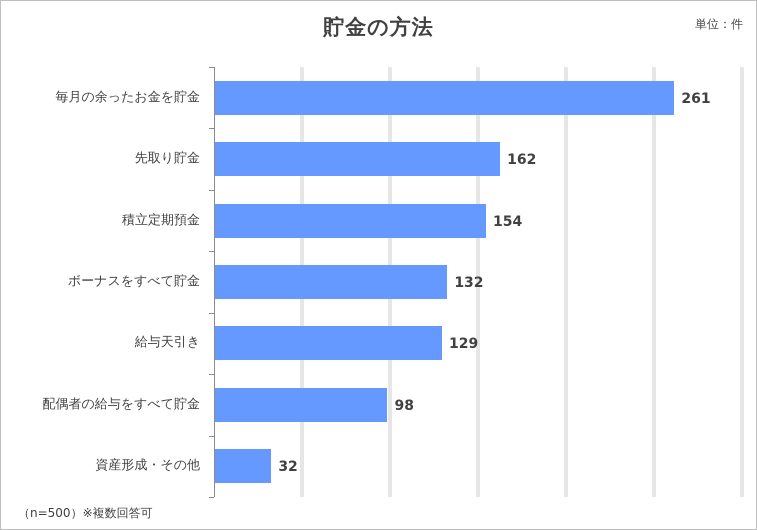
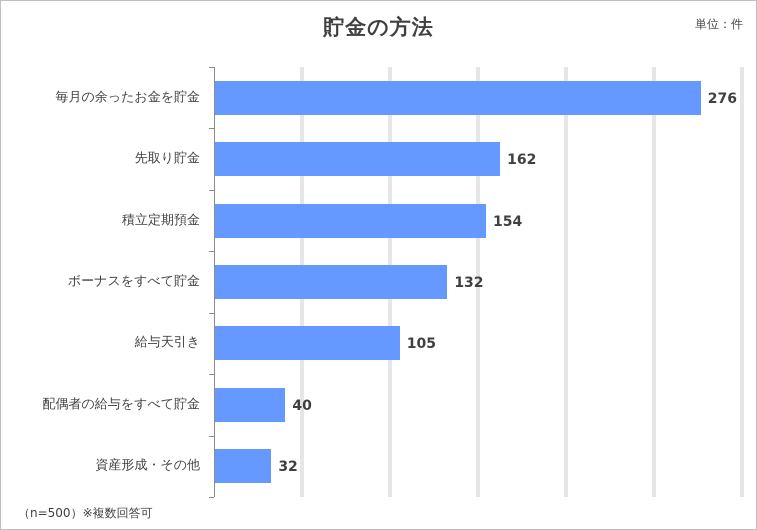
毎月の余ったお金を貯金: 261 -> 276
給与天引き: 129 -> 105
配偶者の給与をすべて貯金: 98 -> 40
